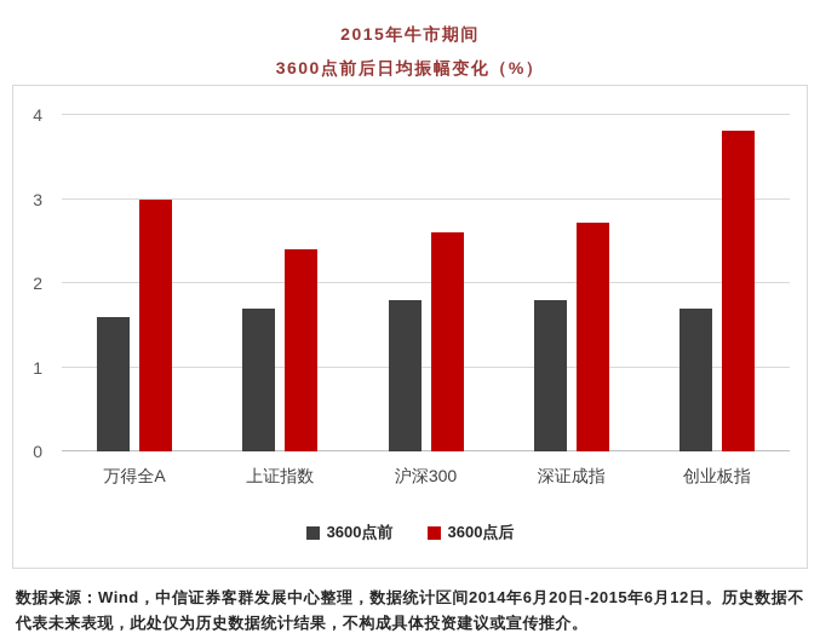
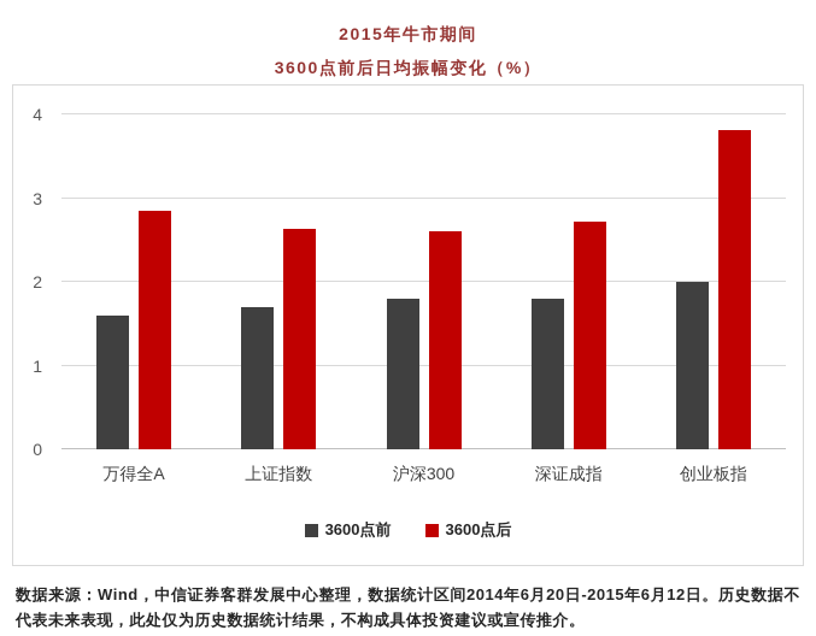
3600点后/万得全A: 3.0 -> 2.9
3600点后/上证指数: 2.4 -> 2.6
3600点前/创业板指: 1.7 -> 2.0
